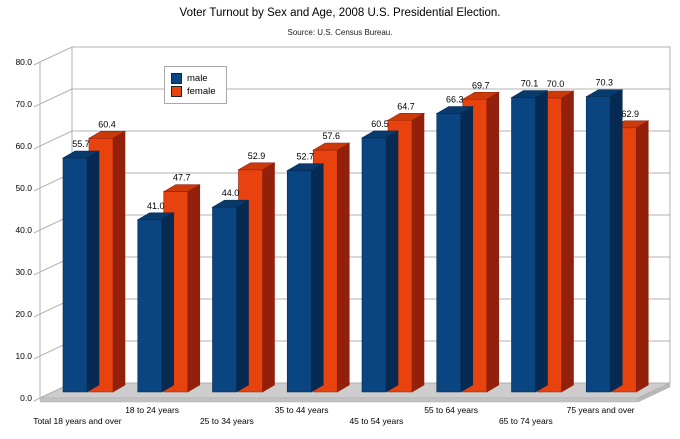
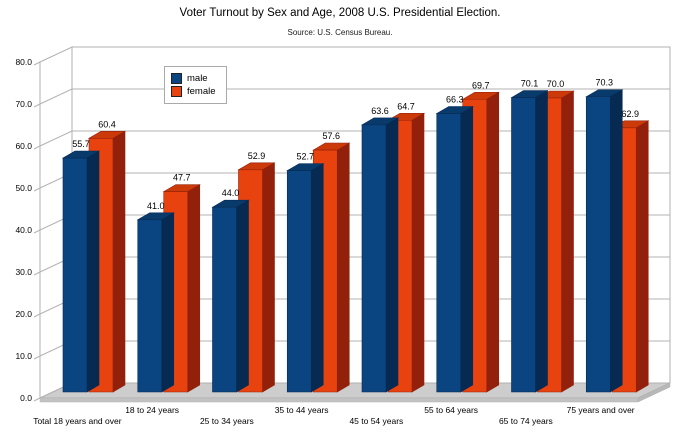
male/45 to 54 years: 60.5 -> 63.6
